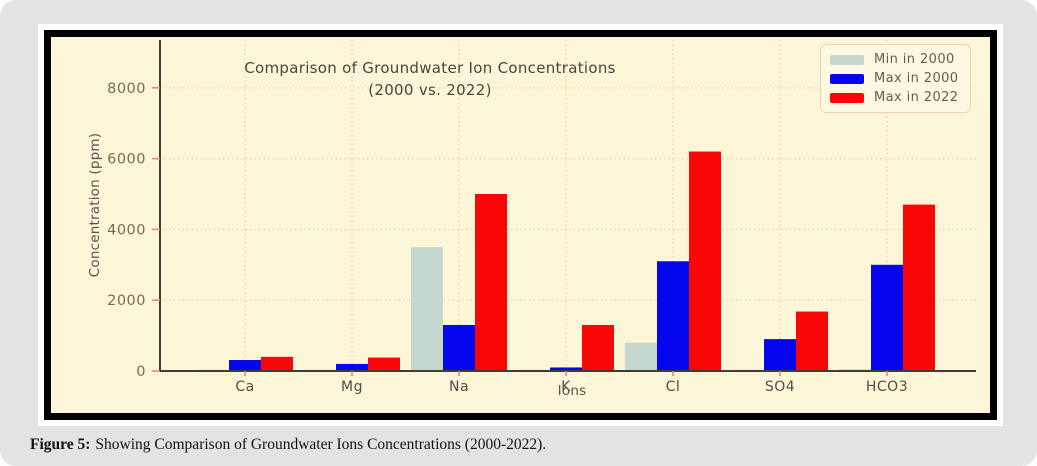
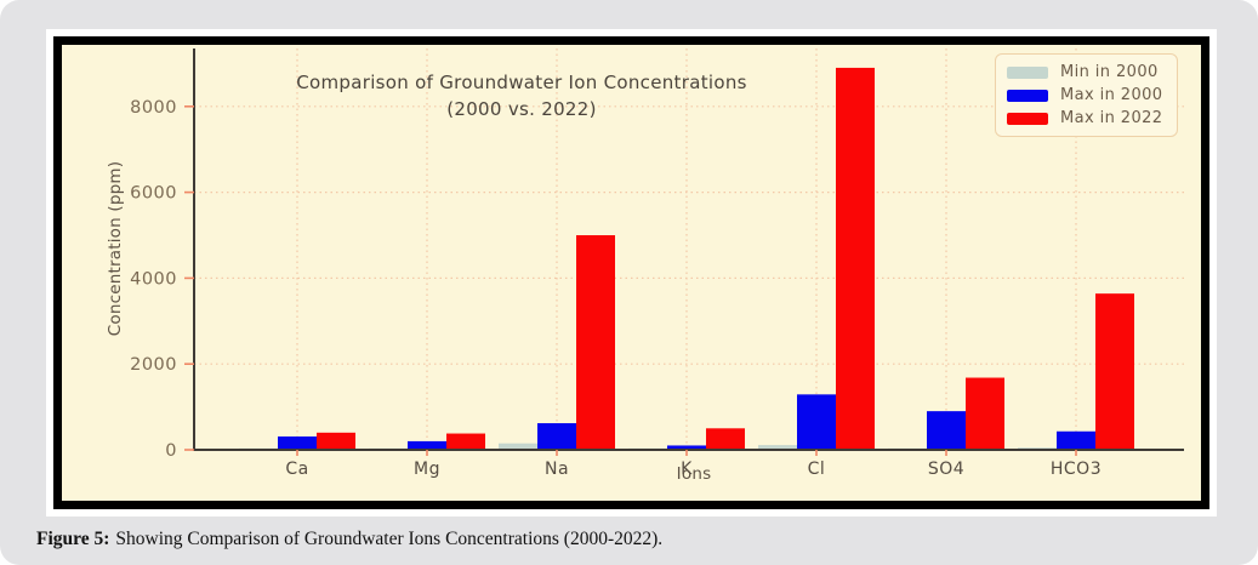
Min in 2000/Na: 3500 -> 200
Max in 2000/Na: 1300 -> 600
Max in 2022/K: 1300 -> 500
Min in 2000/Cl: 800 -> 100
Max in 2000/Cl: 3100 -> 1300
Max in 2022/Cl: 6200 -> 8900
Max in 2000/HCO3: 3000 -> 400
Max in 2022/HCO3: 4700 -> 3600
